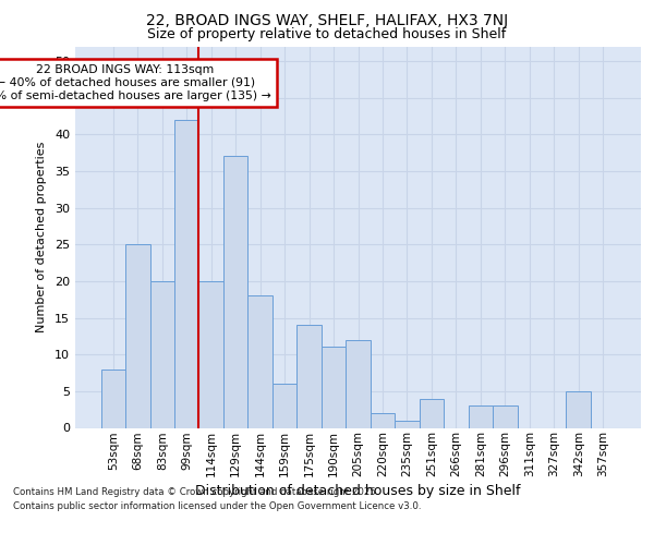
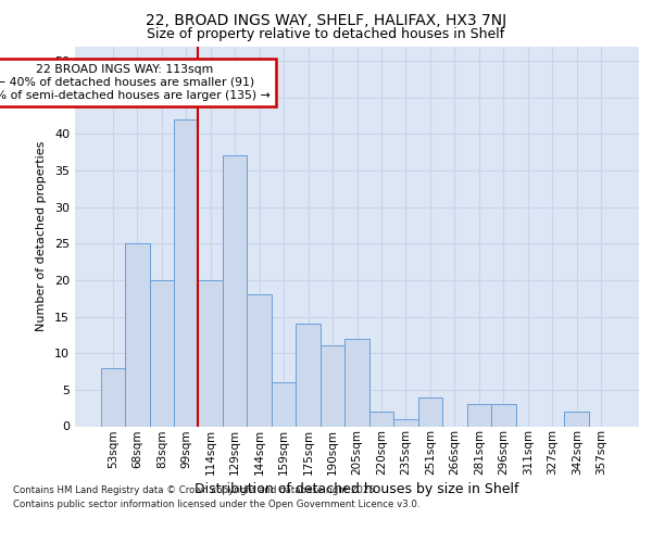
342sqm: 5 -> 2
